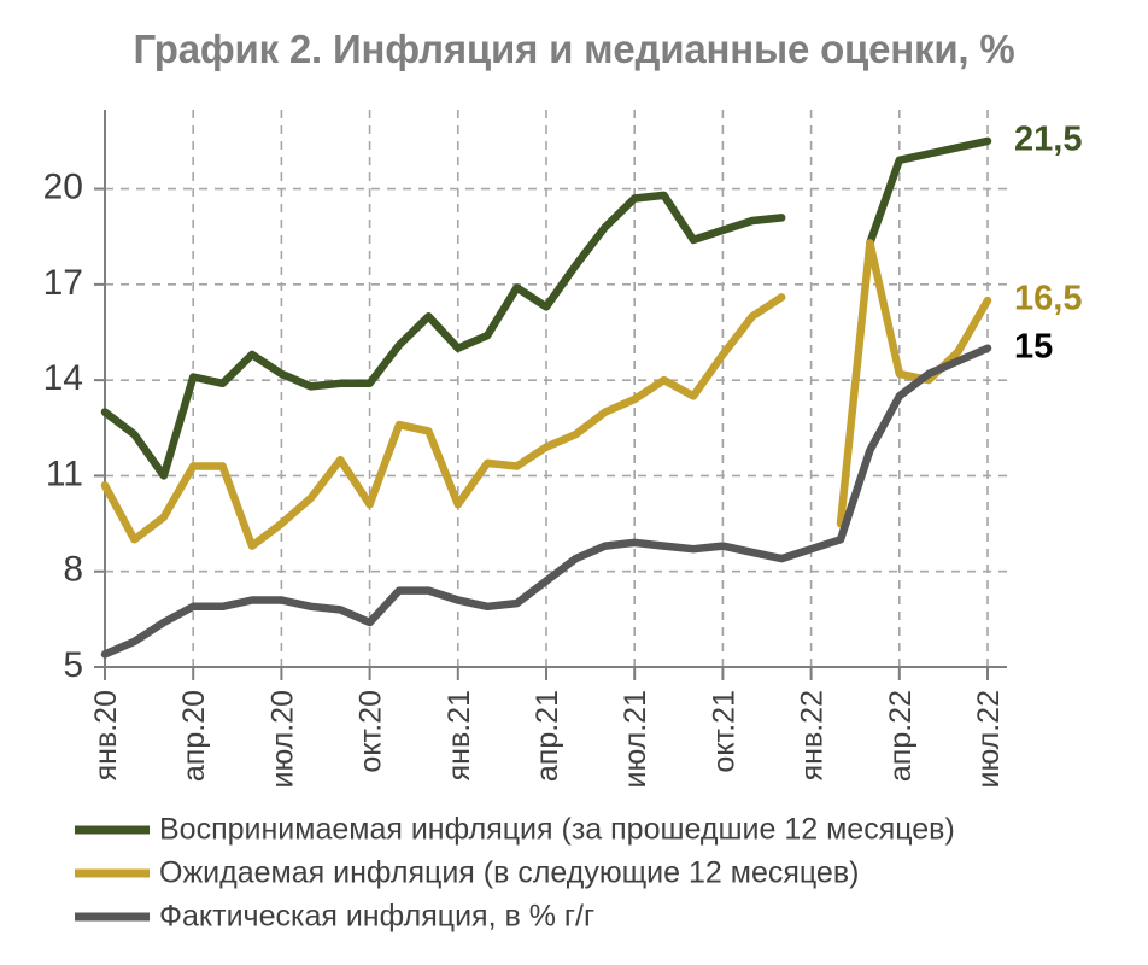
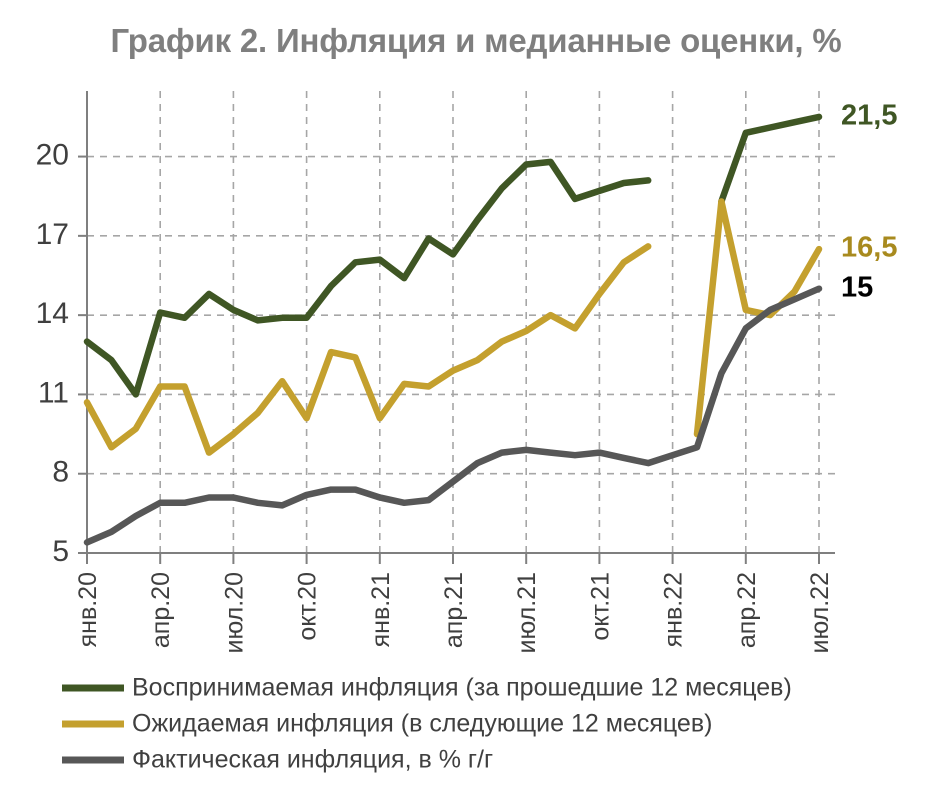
Фактическая инфляция, в % г/г/окт.20: 6.4 -> 7.2
Воспринимаемая инфляция (за прошедшие 12 месяцев)/янв.21: 15.0 -> 16.1
